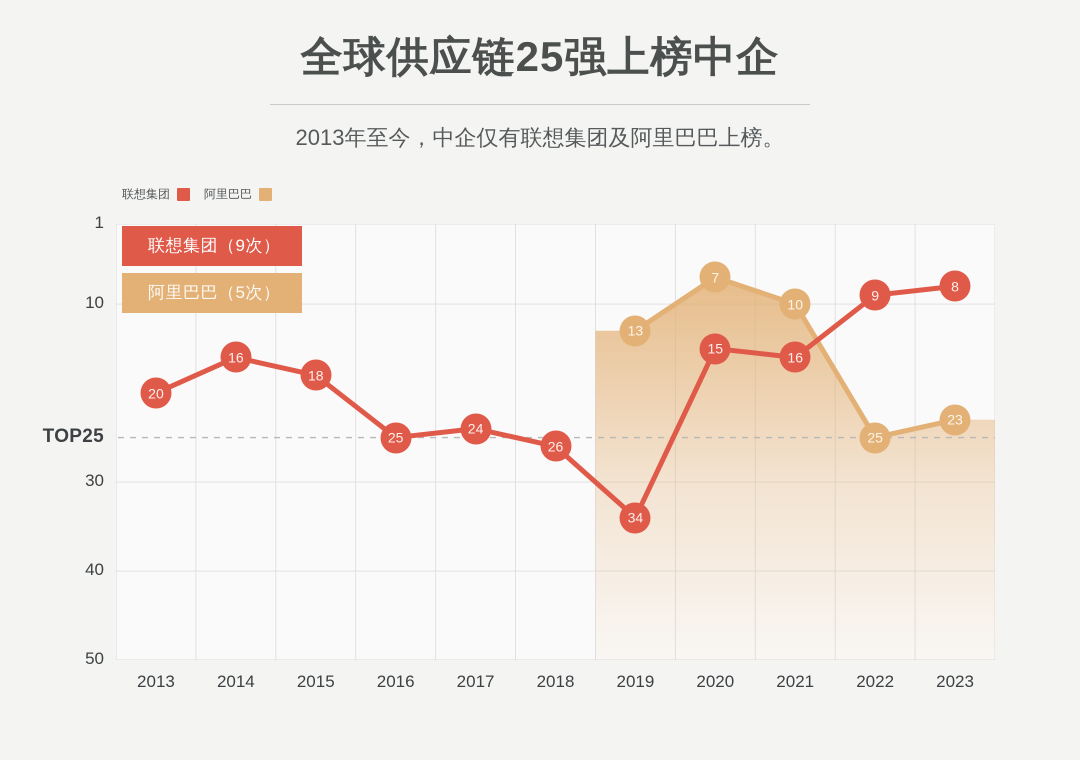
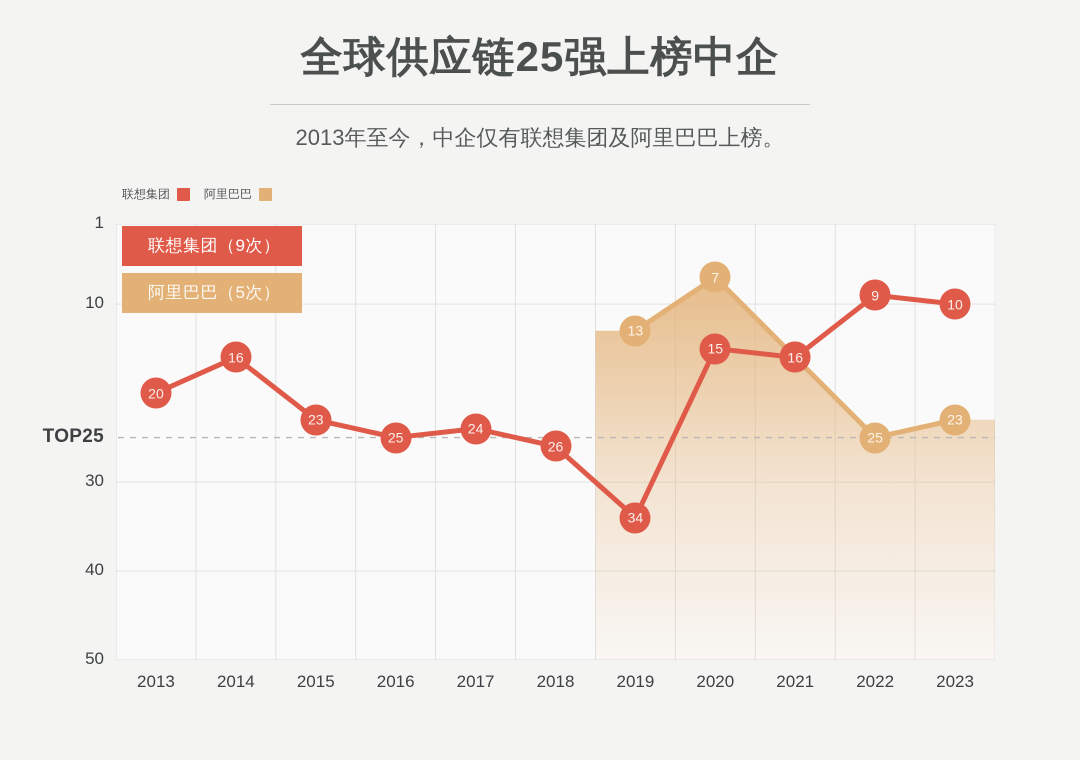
联想集团/2015: 18 -> 23
阿里巴巴/2021: 10 -> 16
联想集团/2023: 8 -> 10
